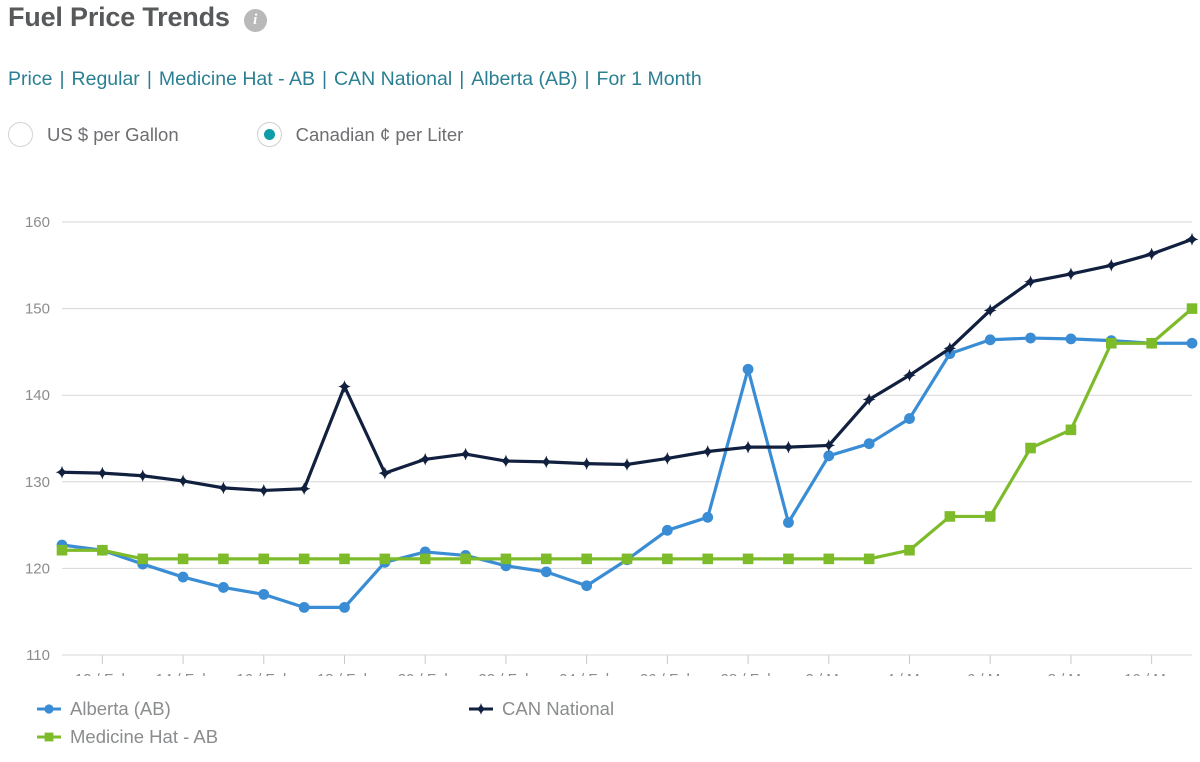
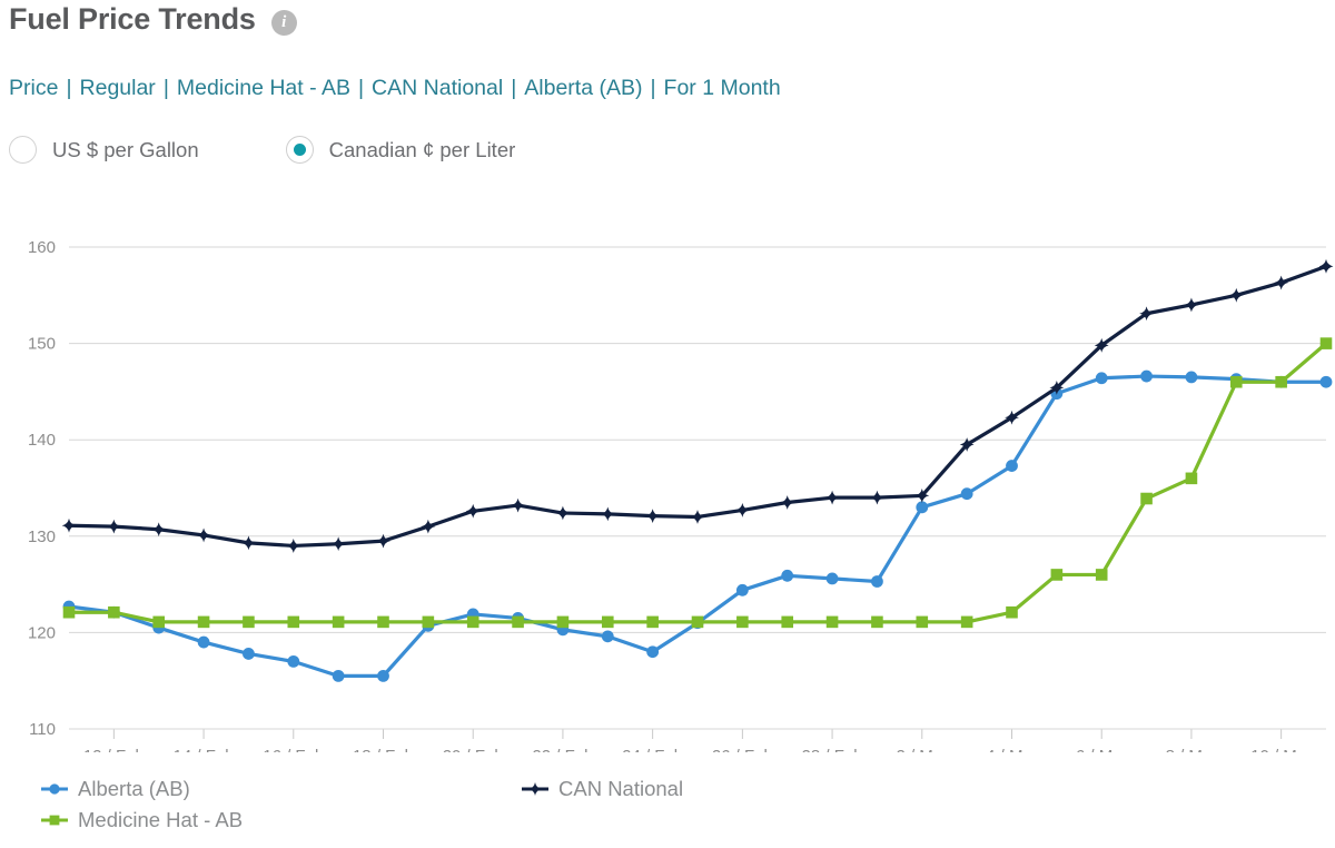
CAN National/18 / Feb: 141 -> 130
Alberta (AB)/28 / Feb: 143 -> 126
